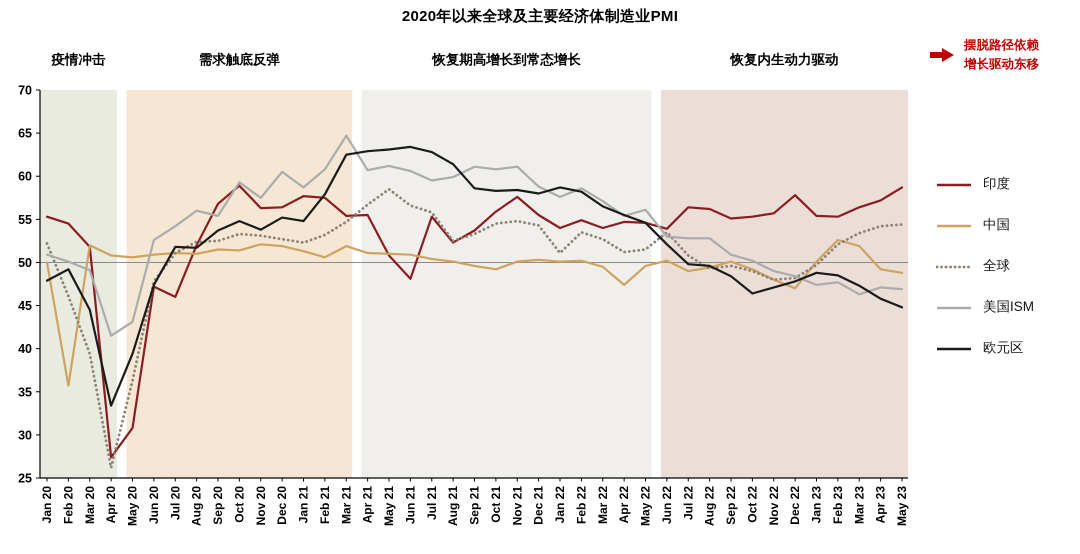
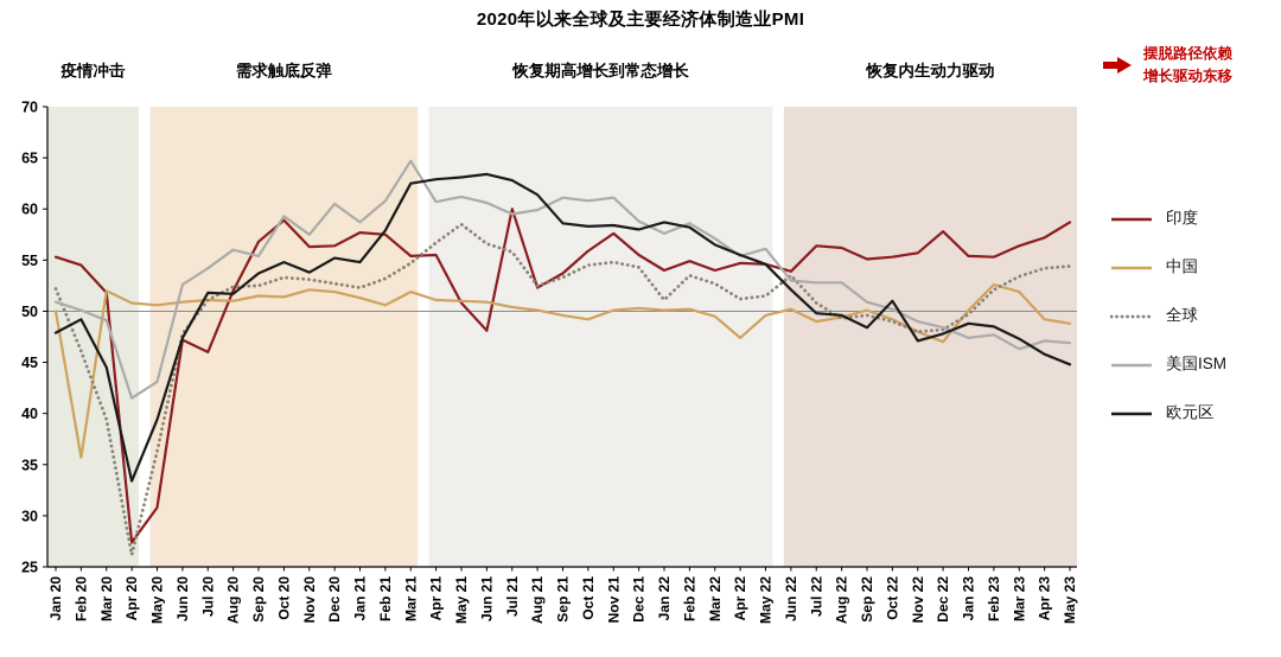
印度/Jul 21: 55 -> 60
欧元区/Oct 22: 46 -> 51
